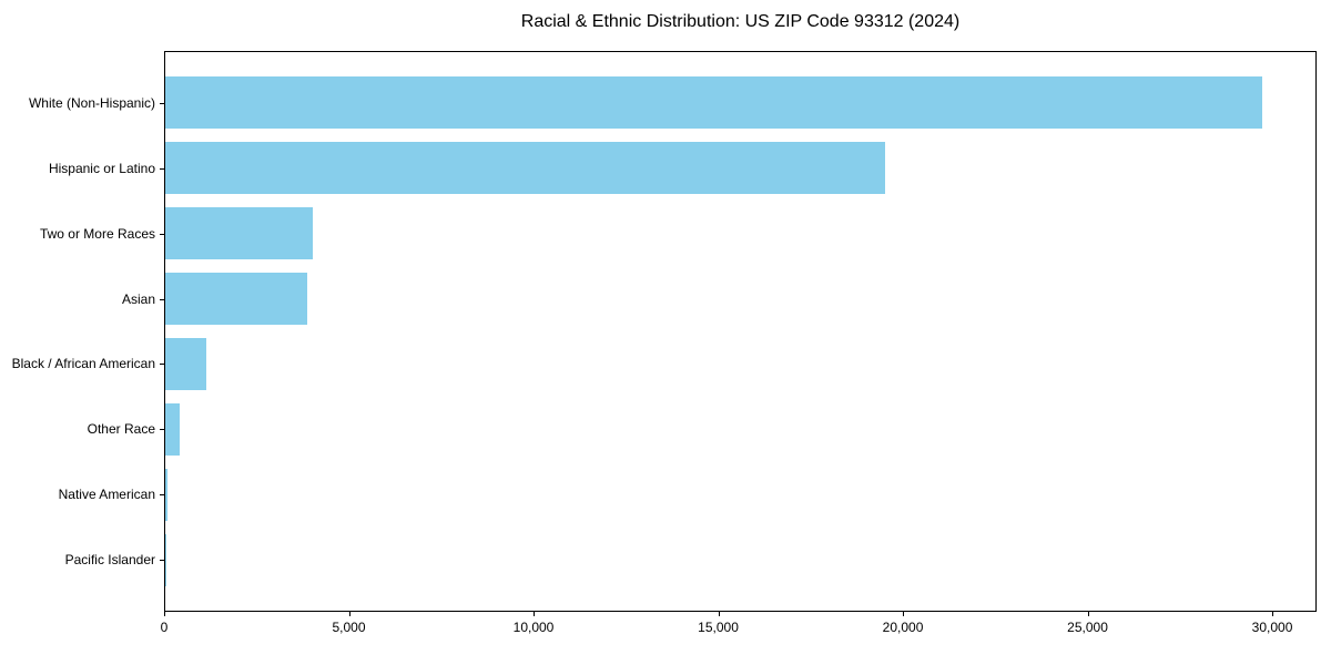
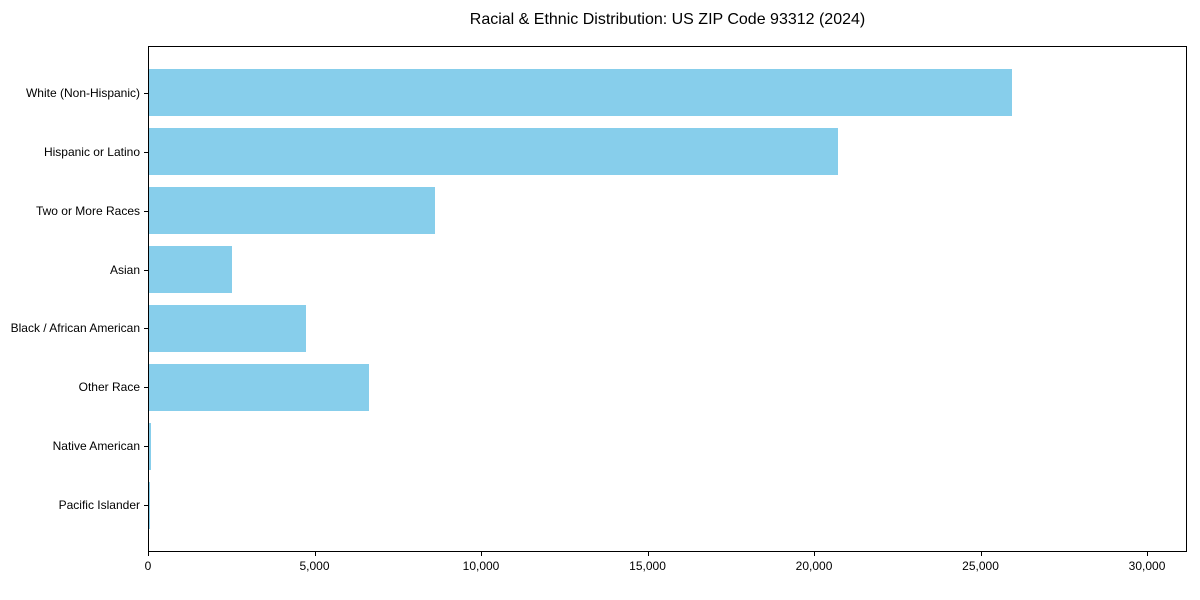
White (Non-Hispanic): 29700 -> 25900
Hispanic or Latino: 19500 -> 20700
Two or More Races: 4000 -> 8600
Asian: 3800 -> 2500
Black / African American: 1100 -> 4700
Other Race: 400 -> 6600
